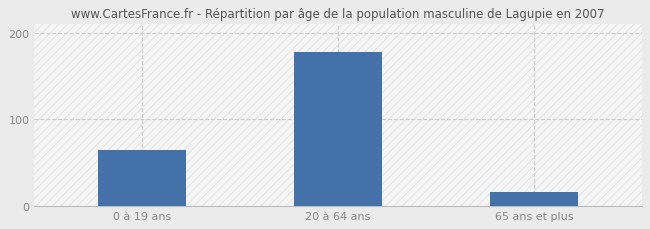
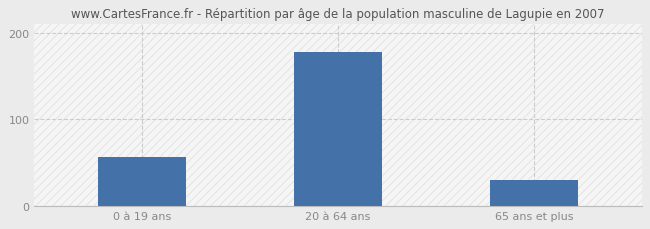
0 à 19 ans: 64 -> 57
65 ans et plus: 16 -> 30
